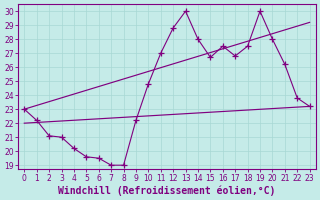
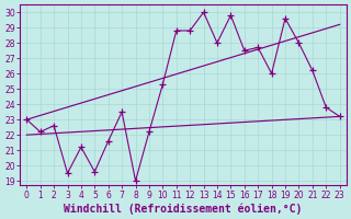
2: 21.1 -> 22.6
3: 21.0 -> 19.5
4: 20.2 -> 21.2
6: 19.5 -> 21.6
7: 19.0 -> 23.5
10: 24.8 -> 25.3
11: 27.0 -> 28.8
15: 26.7 -> 29.8
17: 26.8 -> 27.7
18: 27.5 -> 26.0
19: 30.0 -> 29.6
